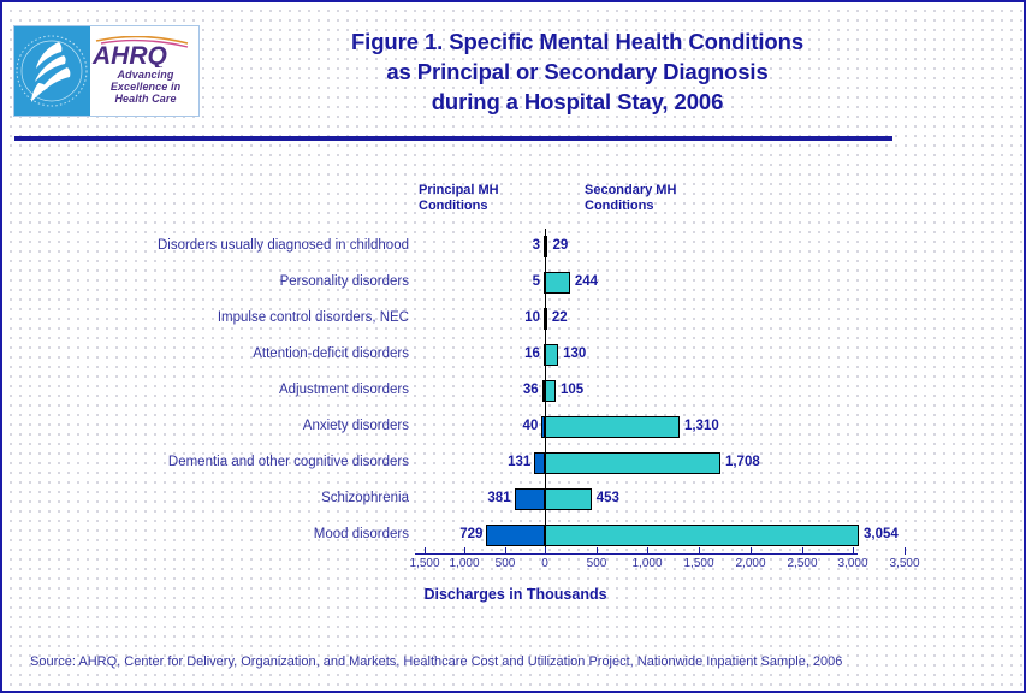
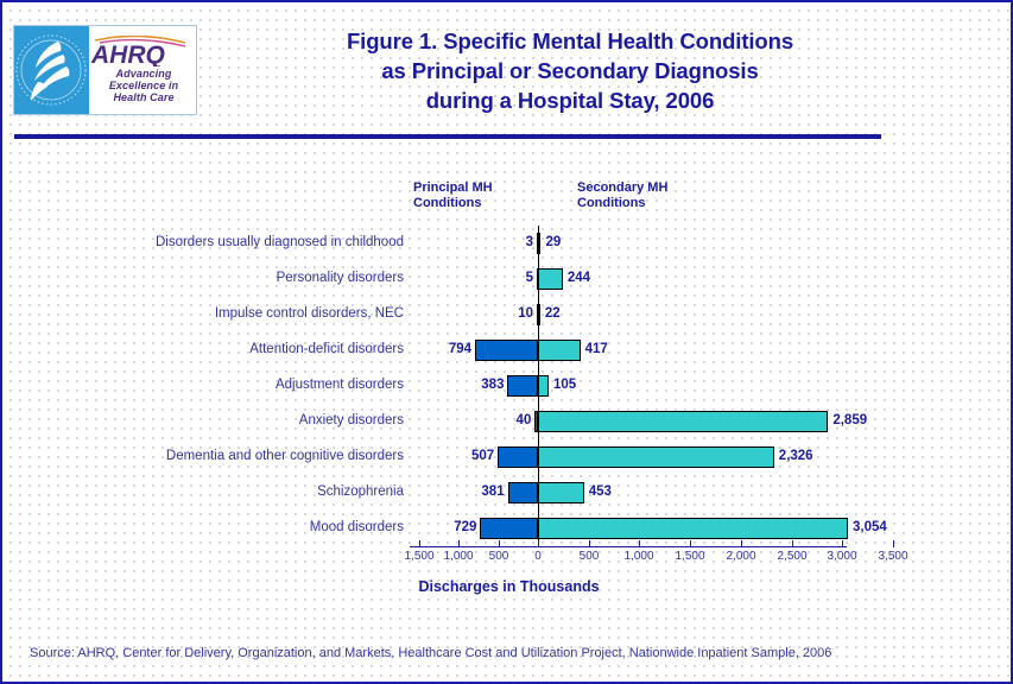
Principal MH Conditions/Attention-deficit disorders: 16 -> 794
Secondary MH Conditions/Attention-deficit disorders: 130 -> 417
Principal MH Conditions/Adjustment disorders: 36 -> 383
Secondary MH Conditions/Anxiety disorders: 1,310 -> 2,859
Principal MH Conditions/Dementia and other cognitive disorders: 131 -> 507
Secondary MH Conditions/Dementia and other cognitive disorders: 1,708 -> 2,326
